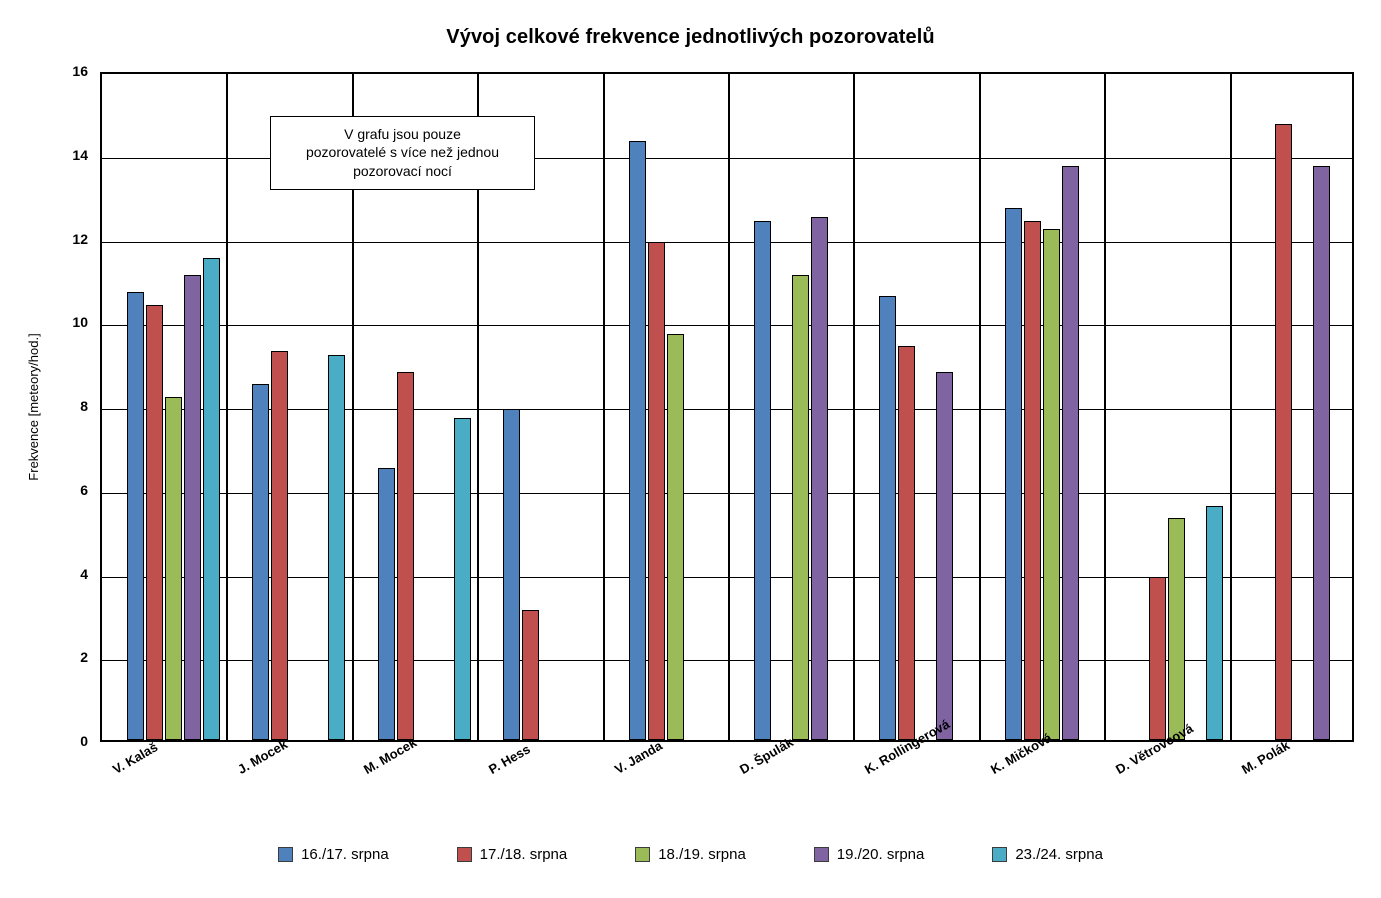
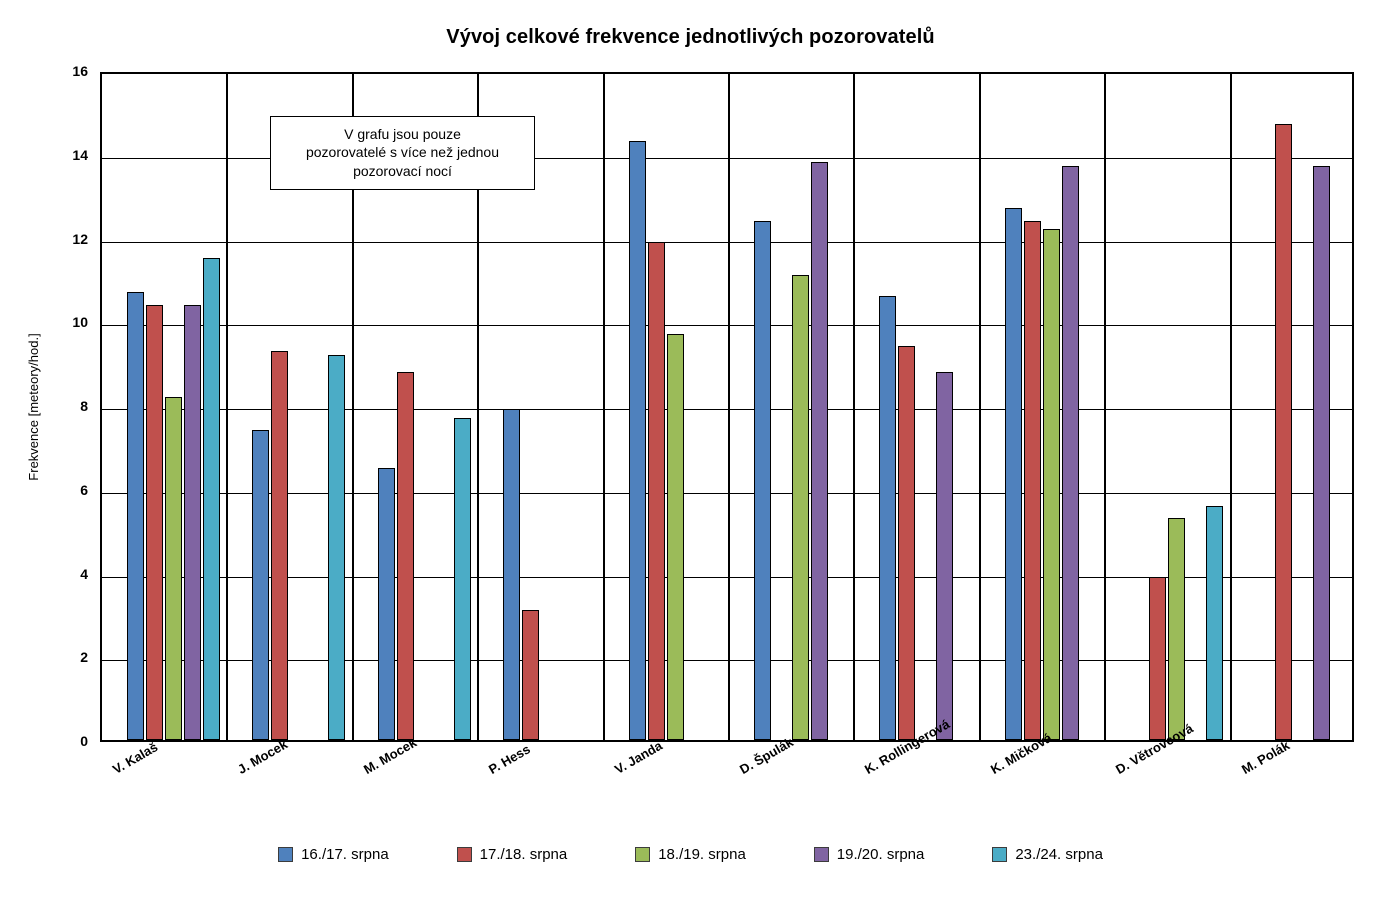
19./20. srpna/V. Kalaš: 11.1 -> 10.4
16./17. srpna/J. Mocek: 8.5 -> 7.4
19./20. srpna/D. Špulák: 12.5 -> 13.8
